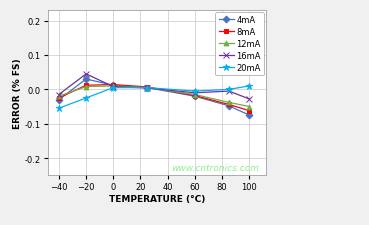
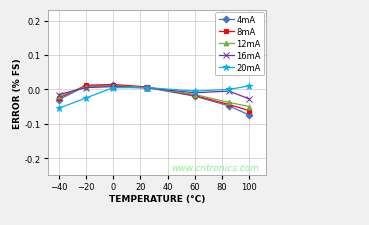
4mA/−20: 0.030 -> 0.010
16mA/−20: 0.045 -> 0.005
